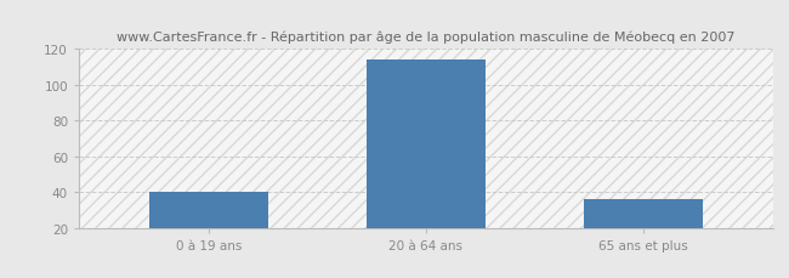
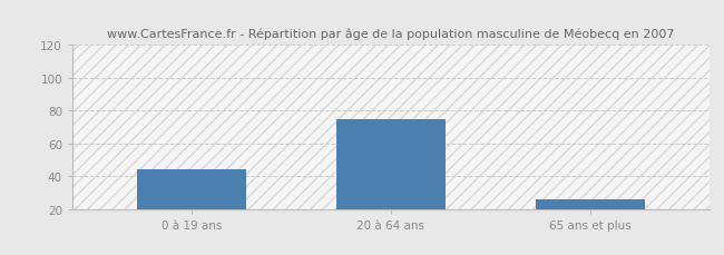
0 à 19 ans: 40 -> 44
20 à 64 ans: 114 -> 75
65 ans et plus: 36 -> 26
